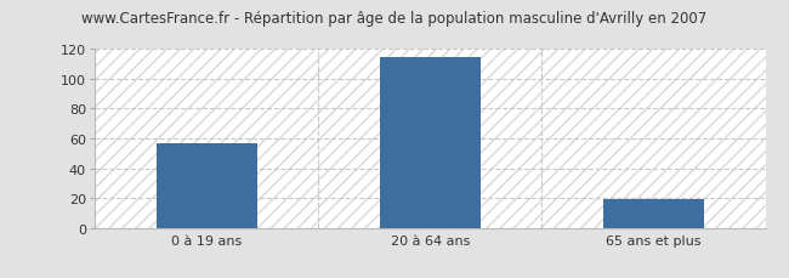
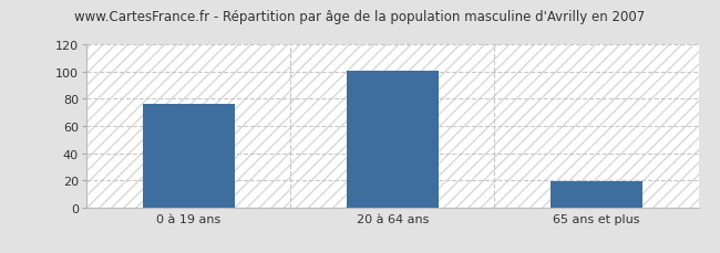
0 à 19 ans: 57 -> 76
20 à 64 ans: 115 -> 101
